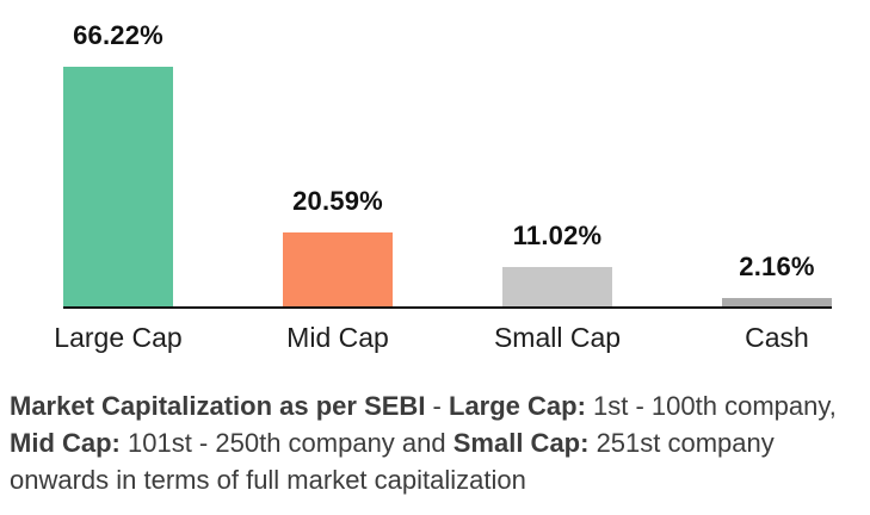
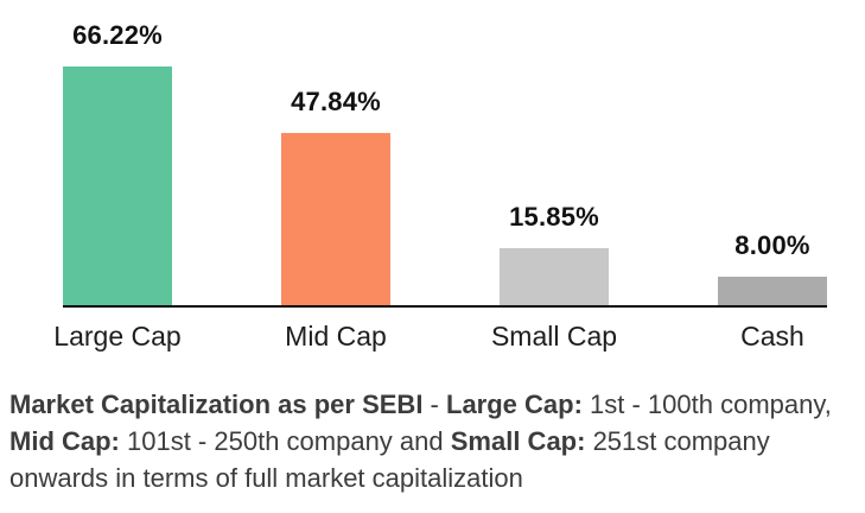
Mid Cap: 20.59% -> 47.84%
Small Cap: 11.02% -> 15.85%
Cash: 2.16% -> 8.00%
